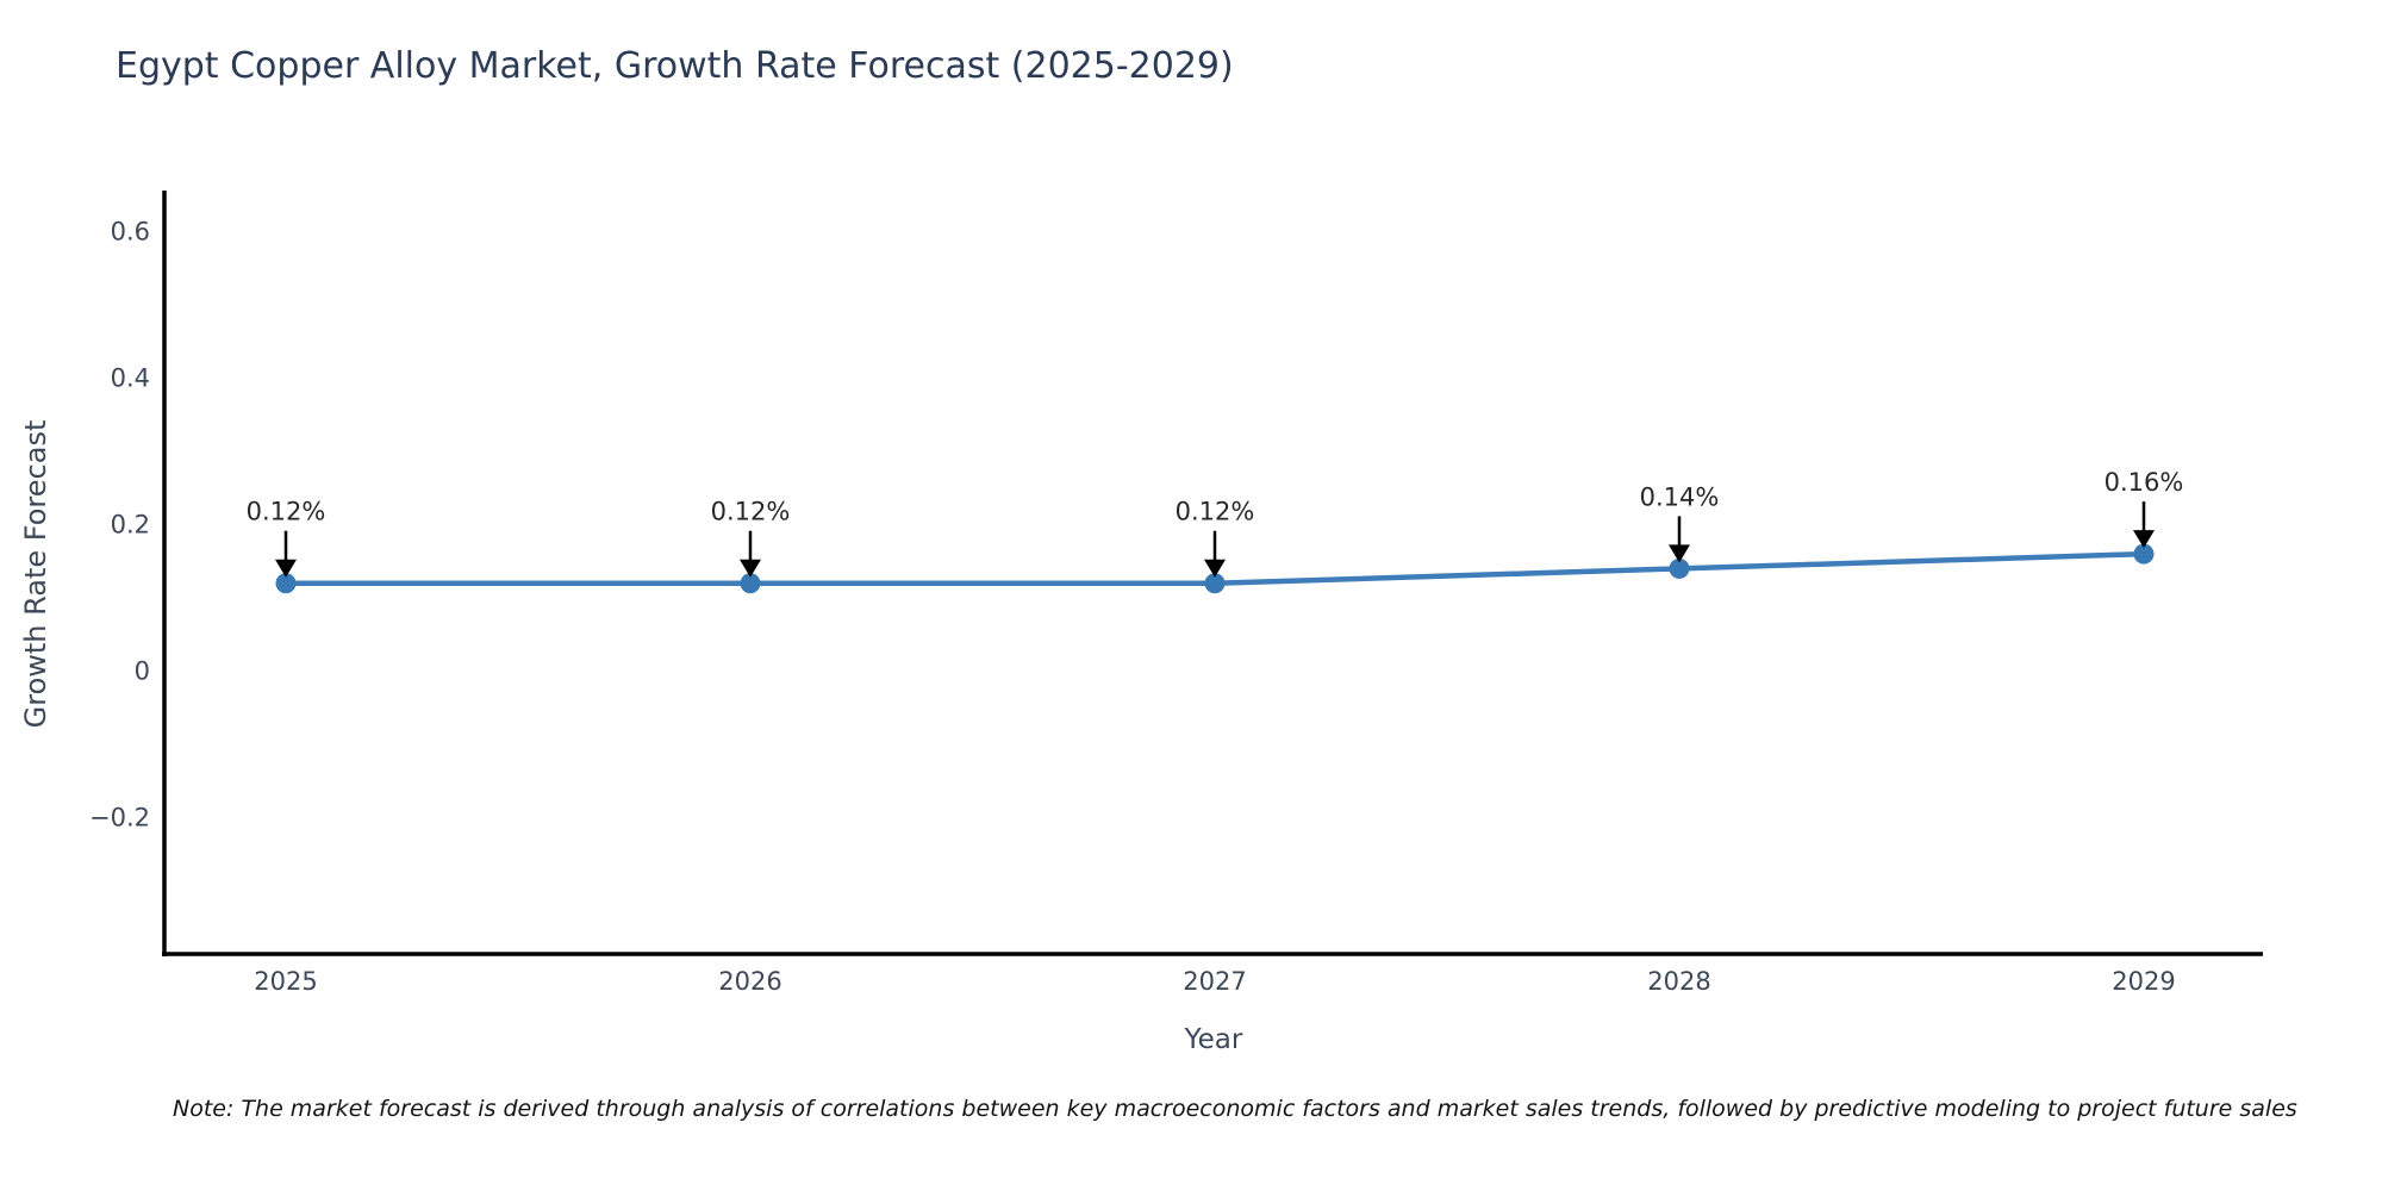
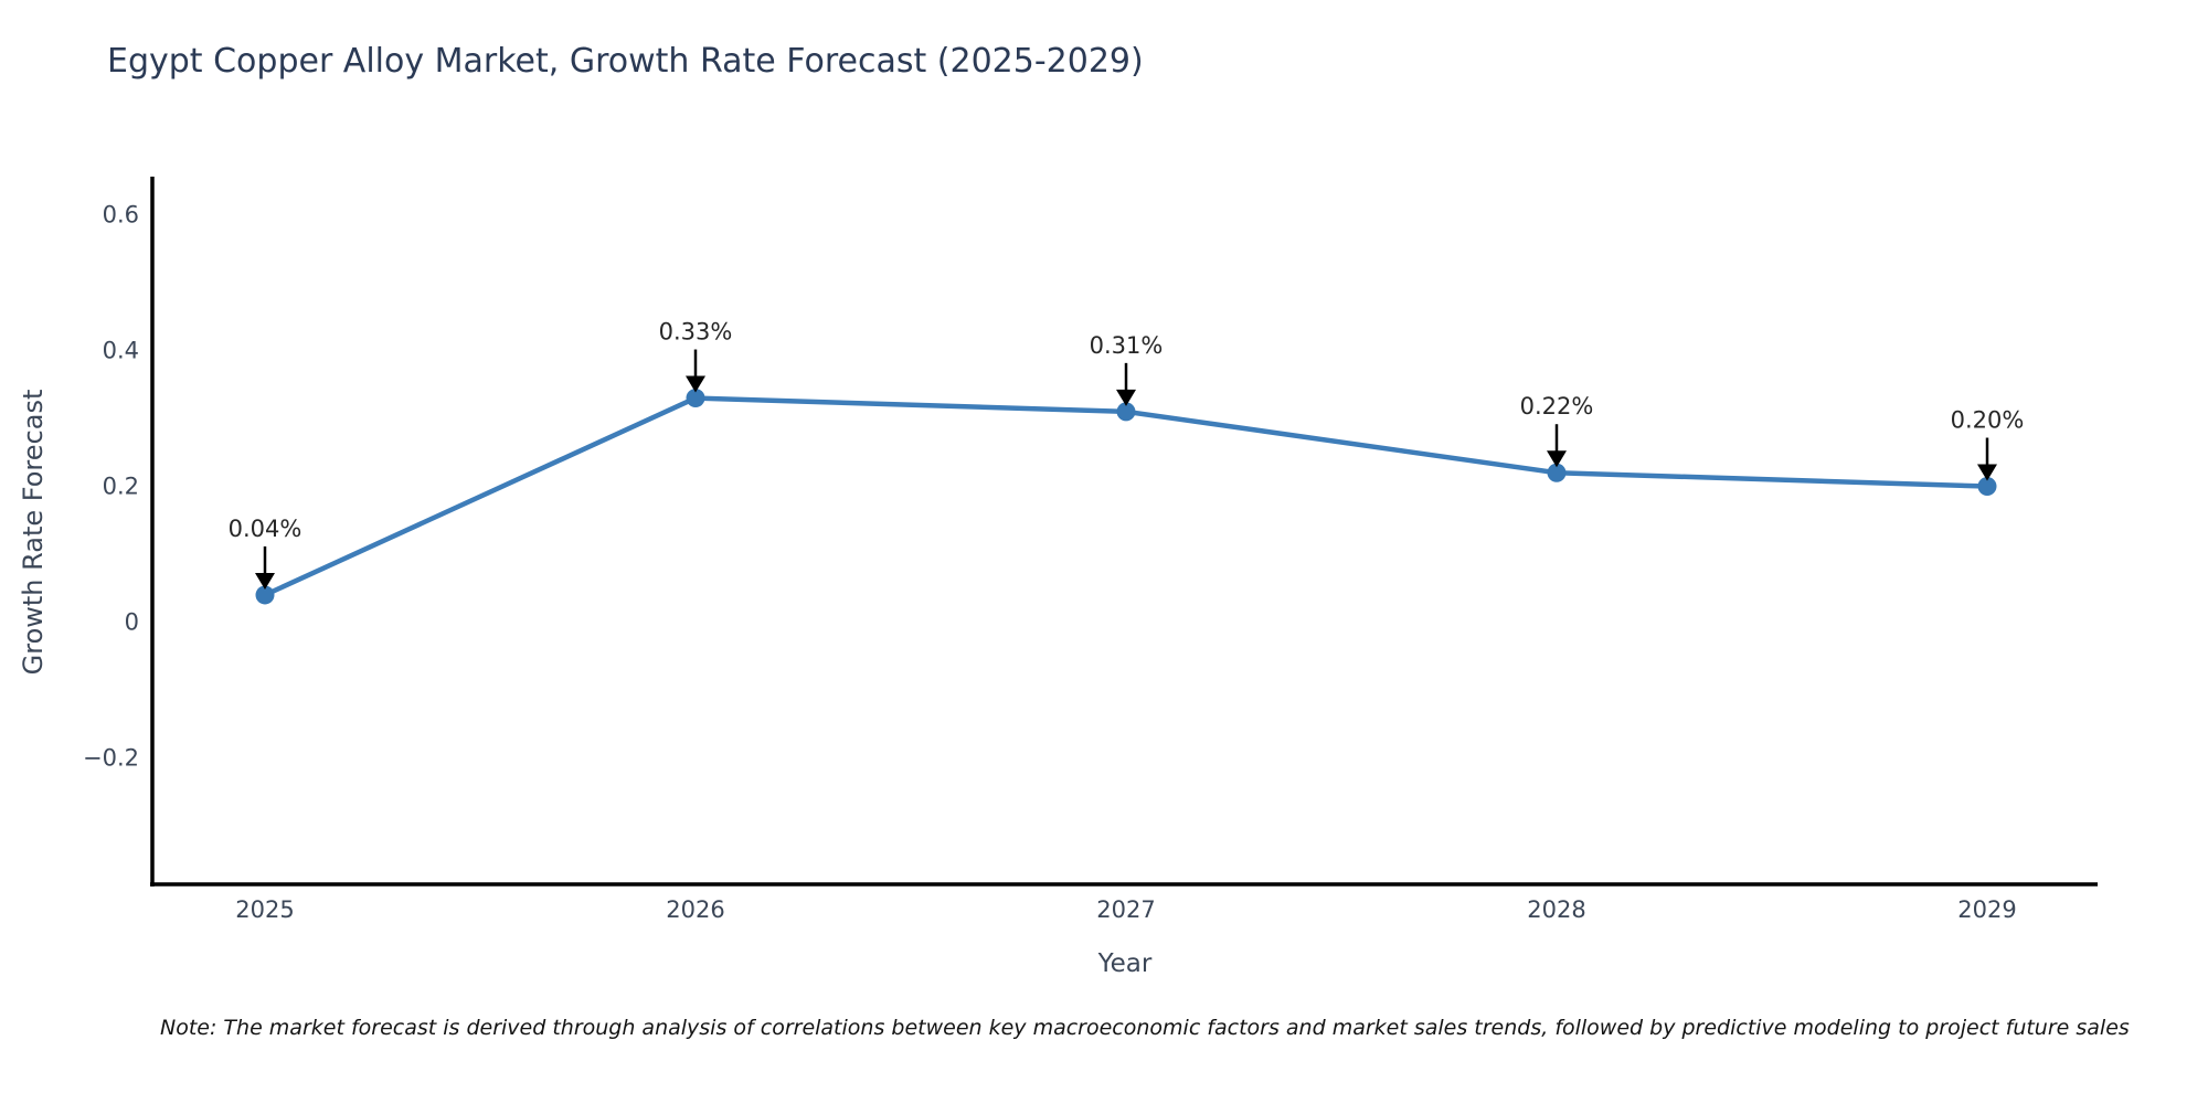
2025: 0.12% -> 0.04%
2026: 0.12% -> 0.33%
2027: 0.12% -> 0.31%
2028: 0.14% -> 0.22%
2029: 0.16% -> 0.20%
